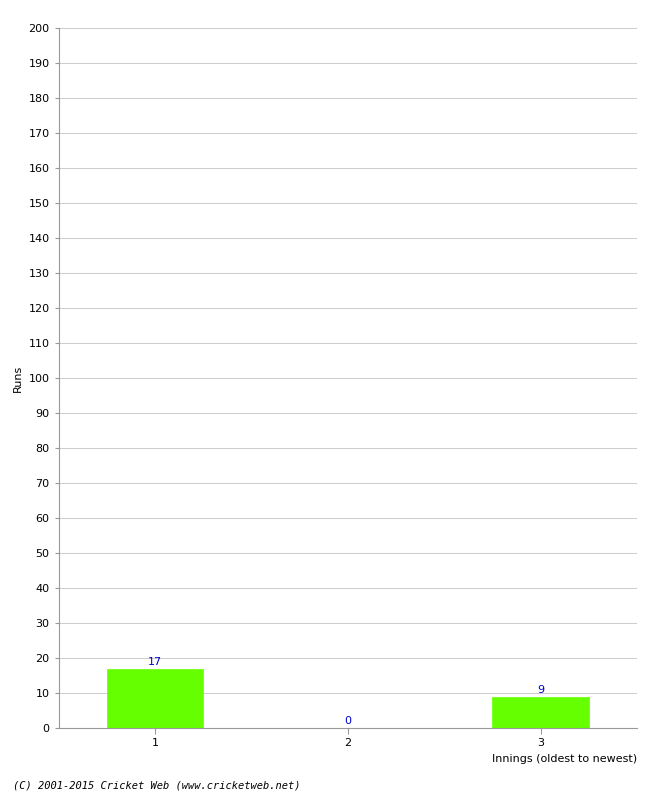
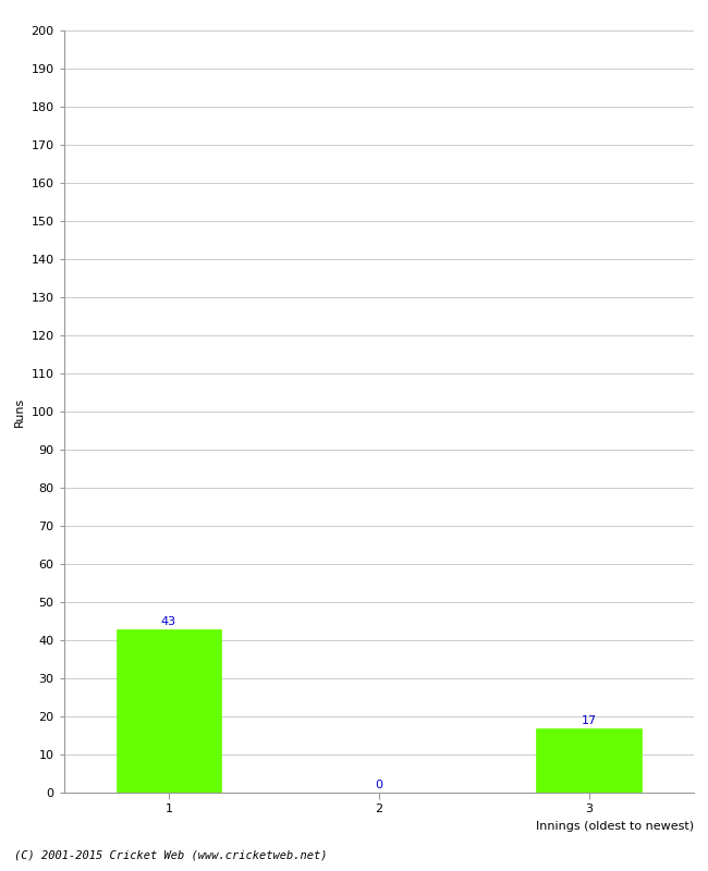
1: 17 -> 43
3: 9 -> 17
